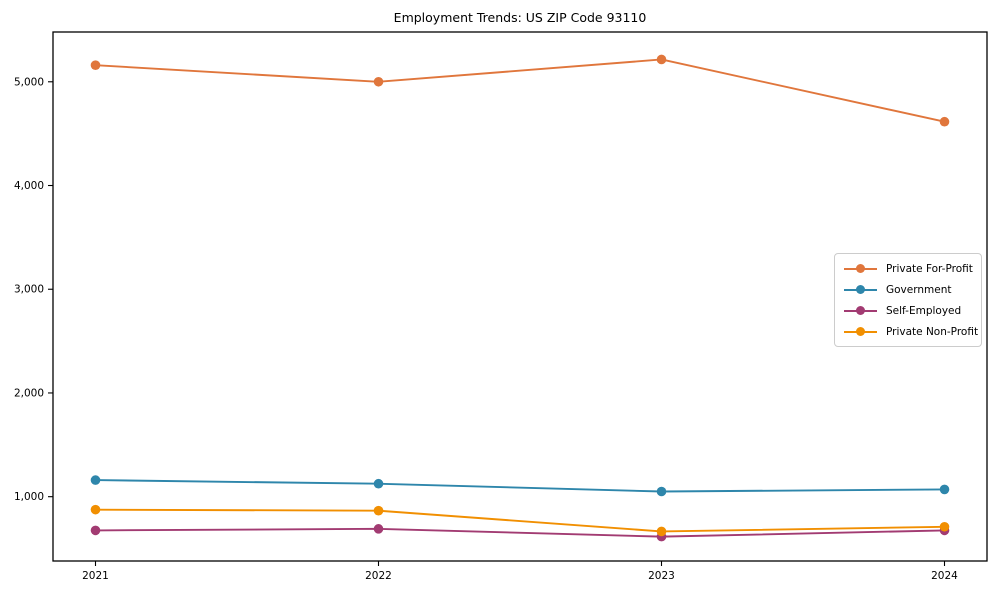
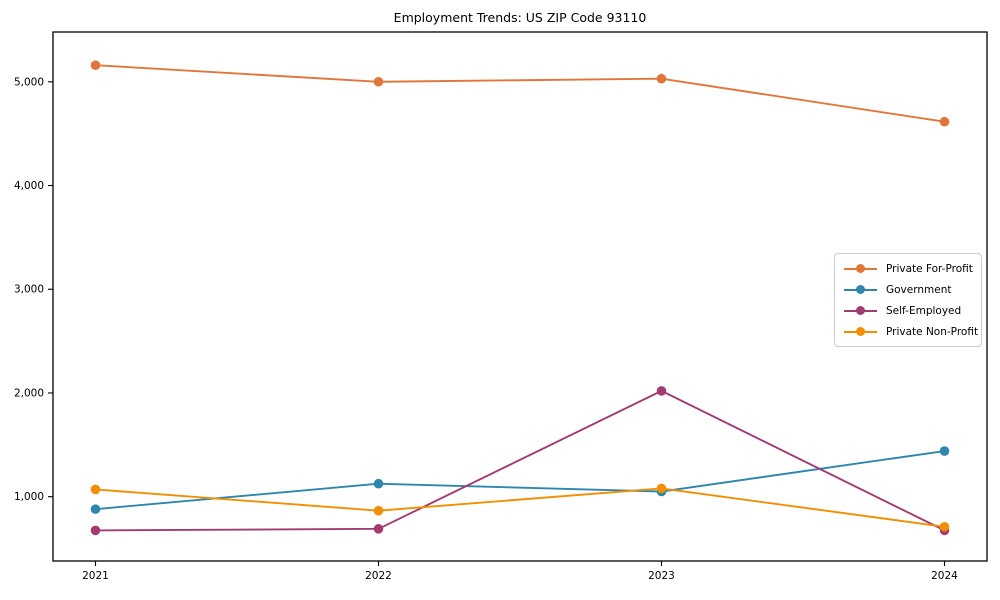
Government/2021: 1160 -> 880
Private Non-Profit/2021: 880 -> 1070
Private For-Profit/2023: 5220 -> 5030
Self-Employed/2023: 620 -> 2020
Private Non-Profit/2023: 660 -> 1080
Government/2024: 1070 -> 1440
